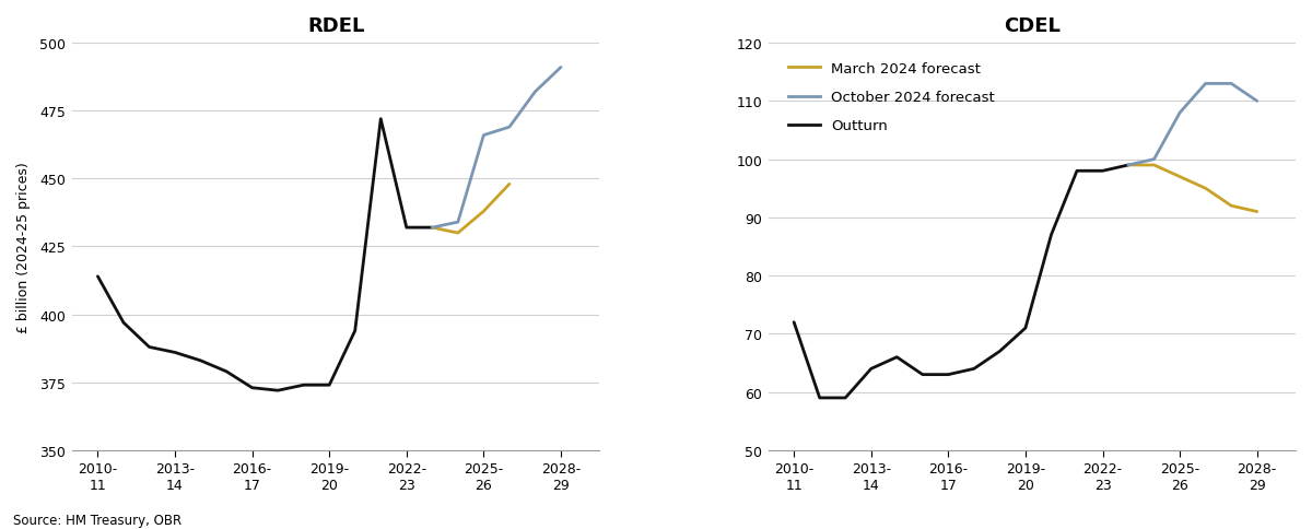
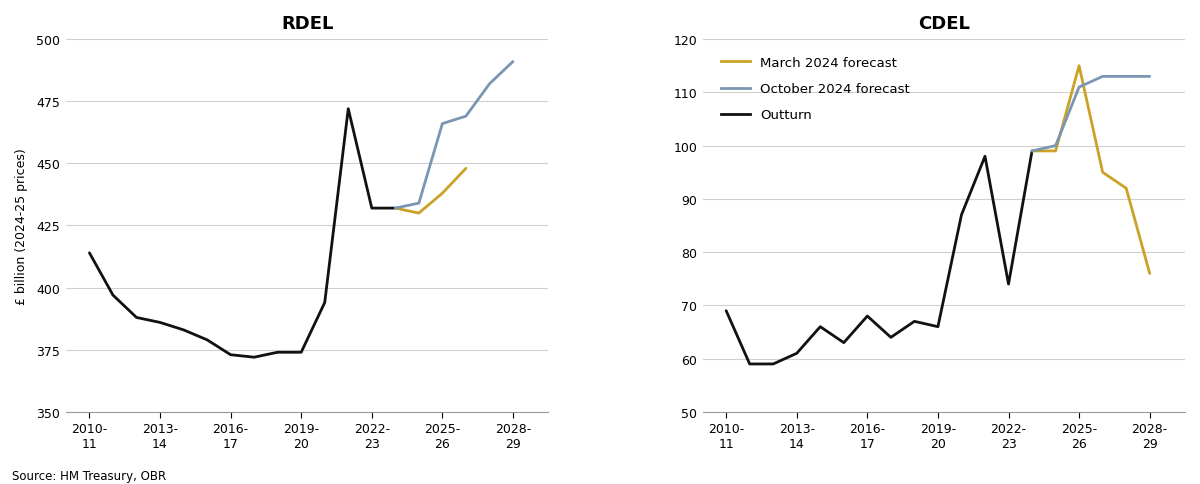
CDEL/Outturn/2010- 11: 72 -> 69
CDEL/Outturn/2013- 14: 64 -> 61
CDEL/Outturn/2016- 17: 63 -> 68
CDEL/Outturn/2019- 20: 71 -> 66
CDEL/Outturn/2022- 23: 98 -> 74
CDEL/March 2024 forecast/2025- 26: 97 -> 115
CDEL/October 2024 forecast/2025- 26: 108 -> 111
CDEL/March 2024 forecast/2028- 29: 91 -> 76
CDEL/October 2024 forecast/2028- 29: 110 -> 113
